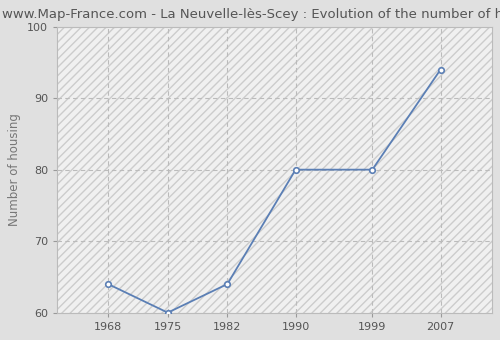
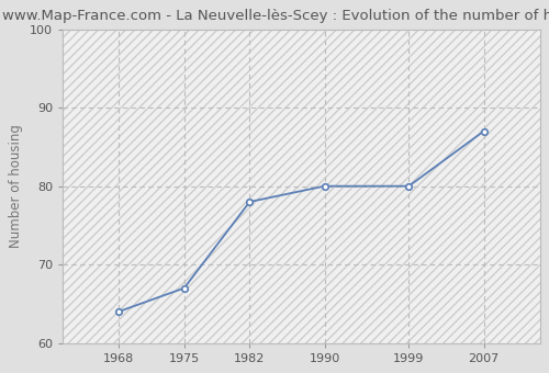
1975: 60 -> 67
1982: 64 -> 78
2007: 94 -> 87
